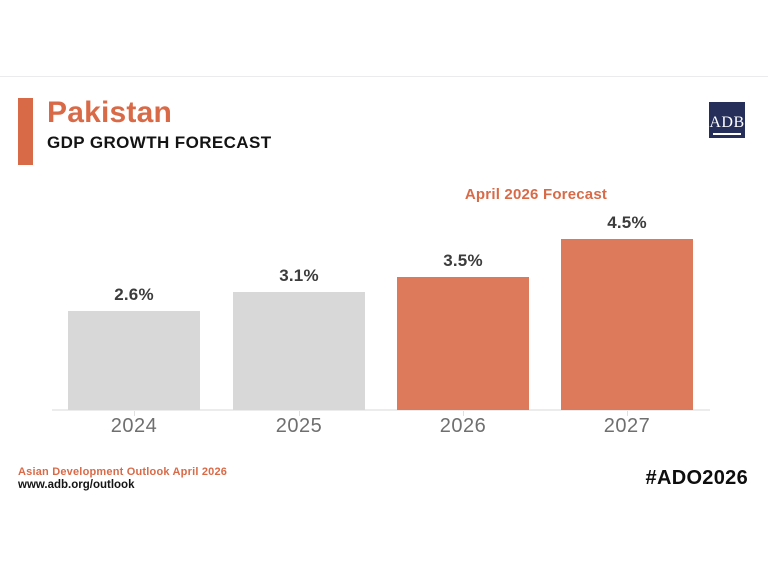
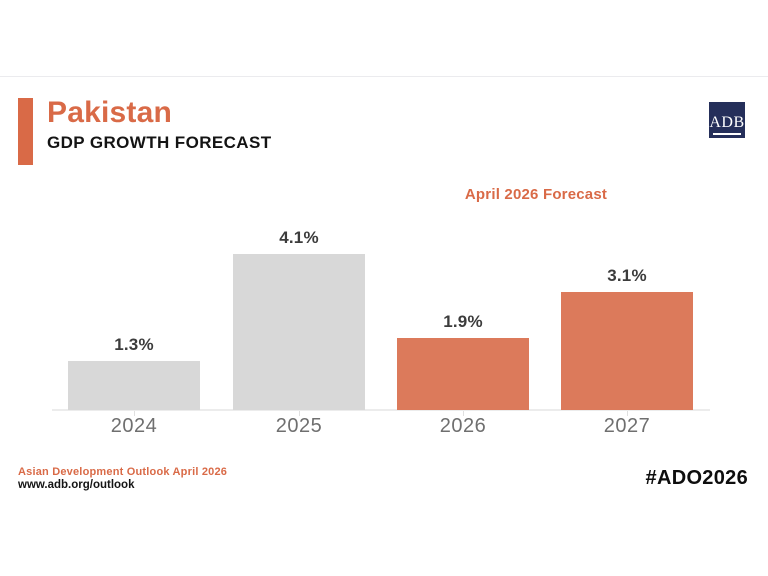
2024: 2.6% -> 1.3%
2025: 3.1% -> 4.1%
2026: 3.5% -> 1.9%
2027: 4.5% -> 3.1%
